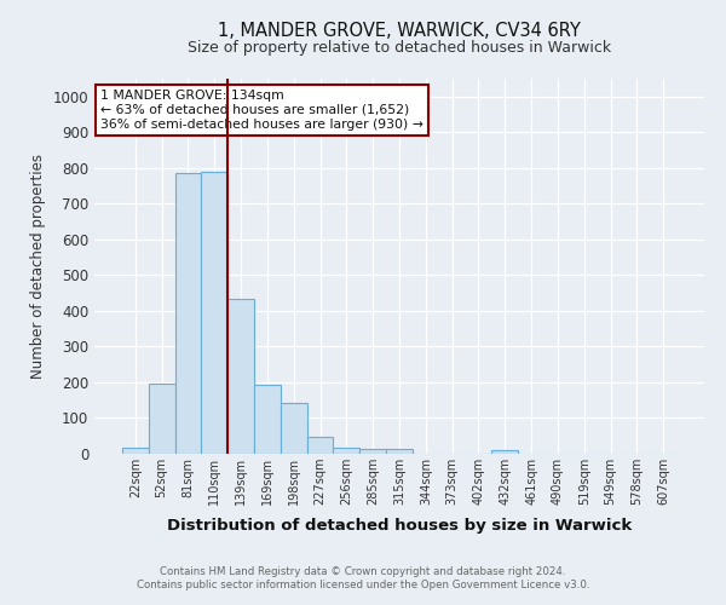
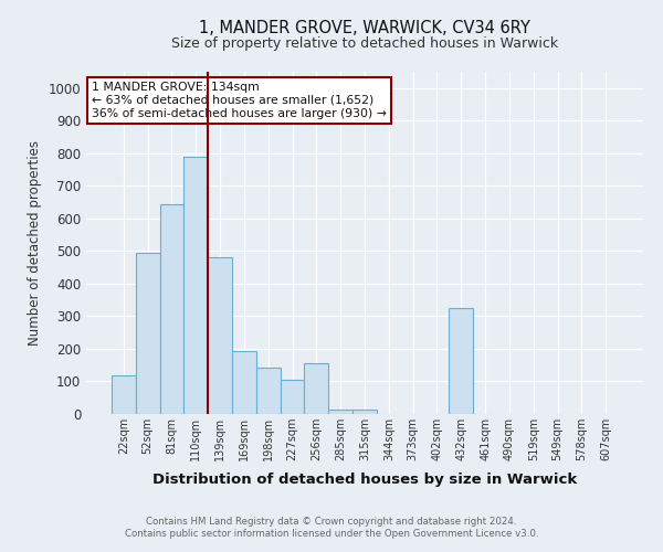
22sqm: 18 -> 120
52sqm: 195 -> 495
81sqm: 785 -> 645
139sqm: 435 -> 480
227sqm: 48 -> 105
256sqm: 17 -> 155
432sqm: 9 -> 325
